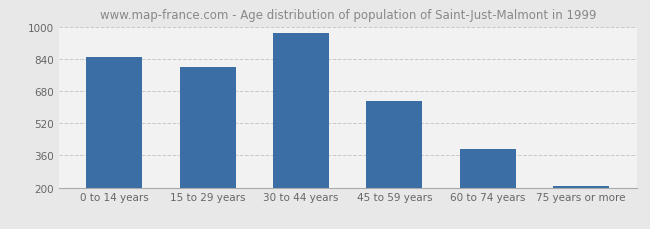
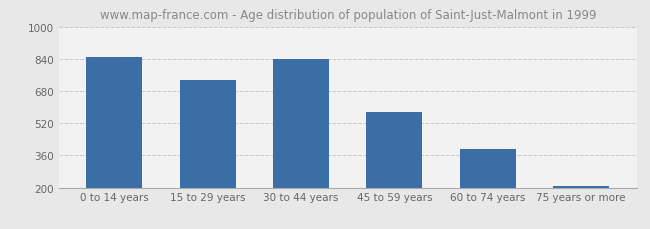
15 to 29 years: 800 -> 735
30 to 44 years: 970 -> 840
45 to 59 years: 630 -> 575
